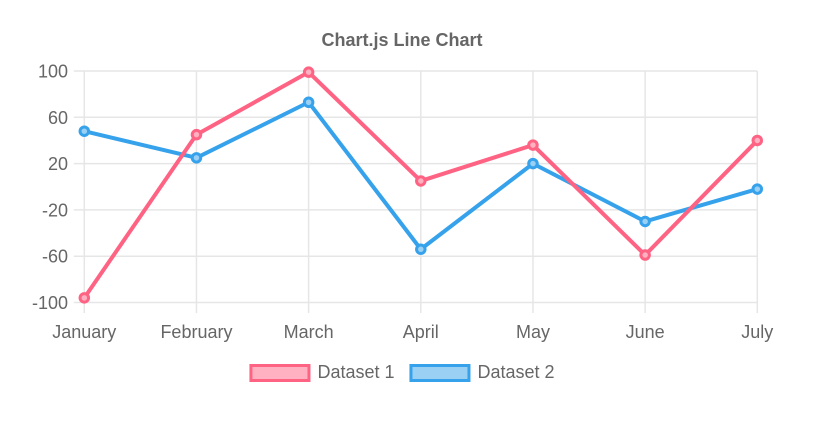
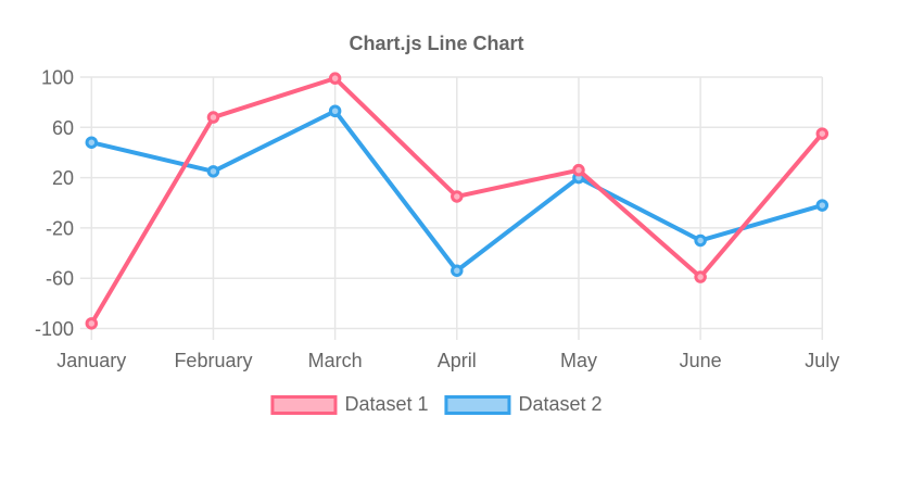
Dataset 1/February: 45 -> 68
Dataset 1/May: 36 -> 26
Dataset 1/July: 40 -> 55
